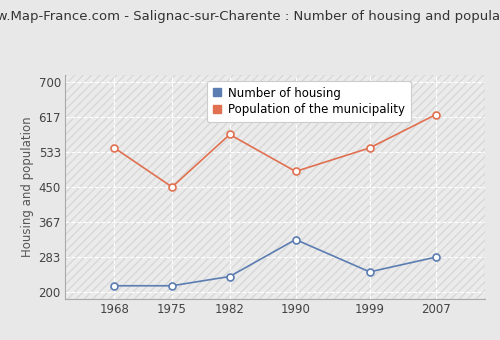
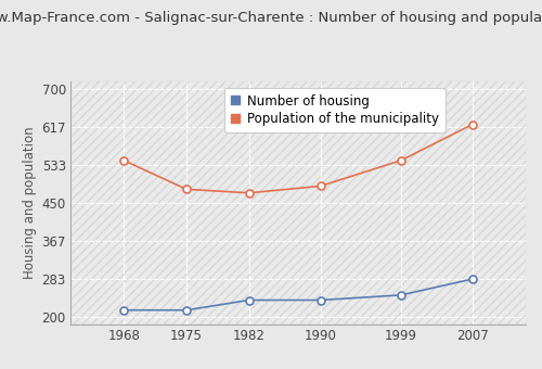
Population of the municipality/1975: 450 -> 480
Population of the municipality/1982: 575 -> 472
Number of housing/1990: 325 -> 237
